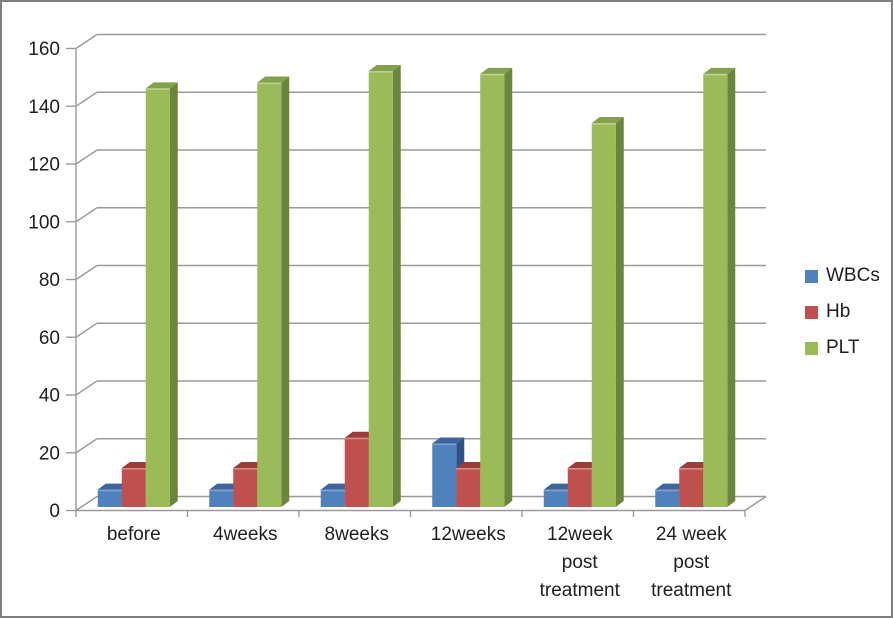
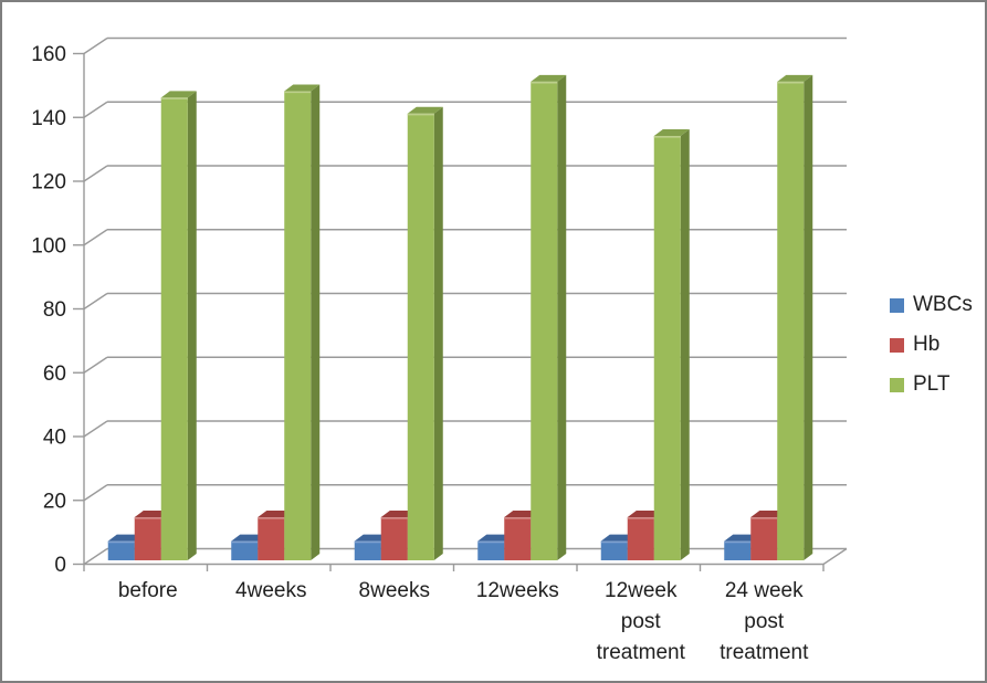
Hb/8weeks: 24 -> 14
PLT/8weeks: 151 -> 140
WBCs/12weeks: 22 -> 6
